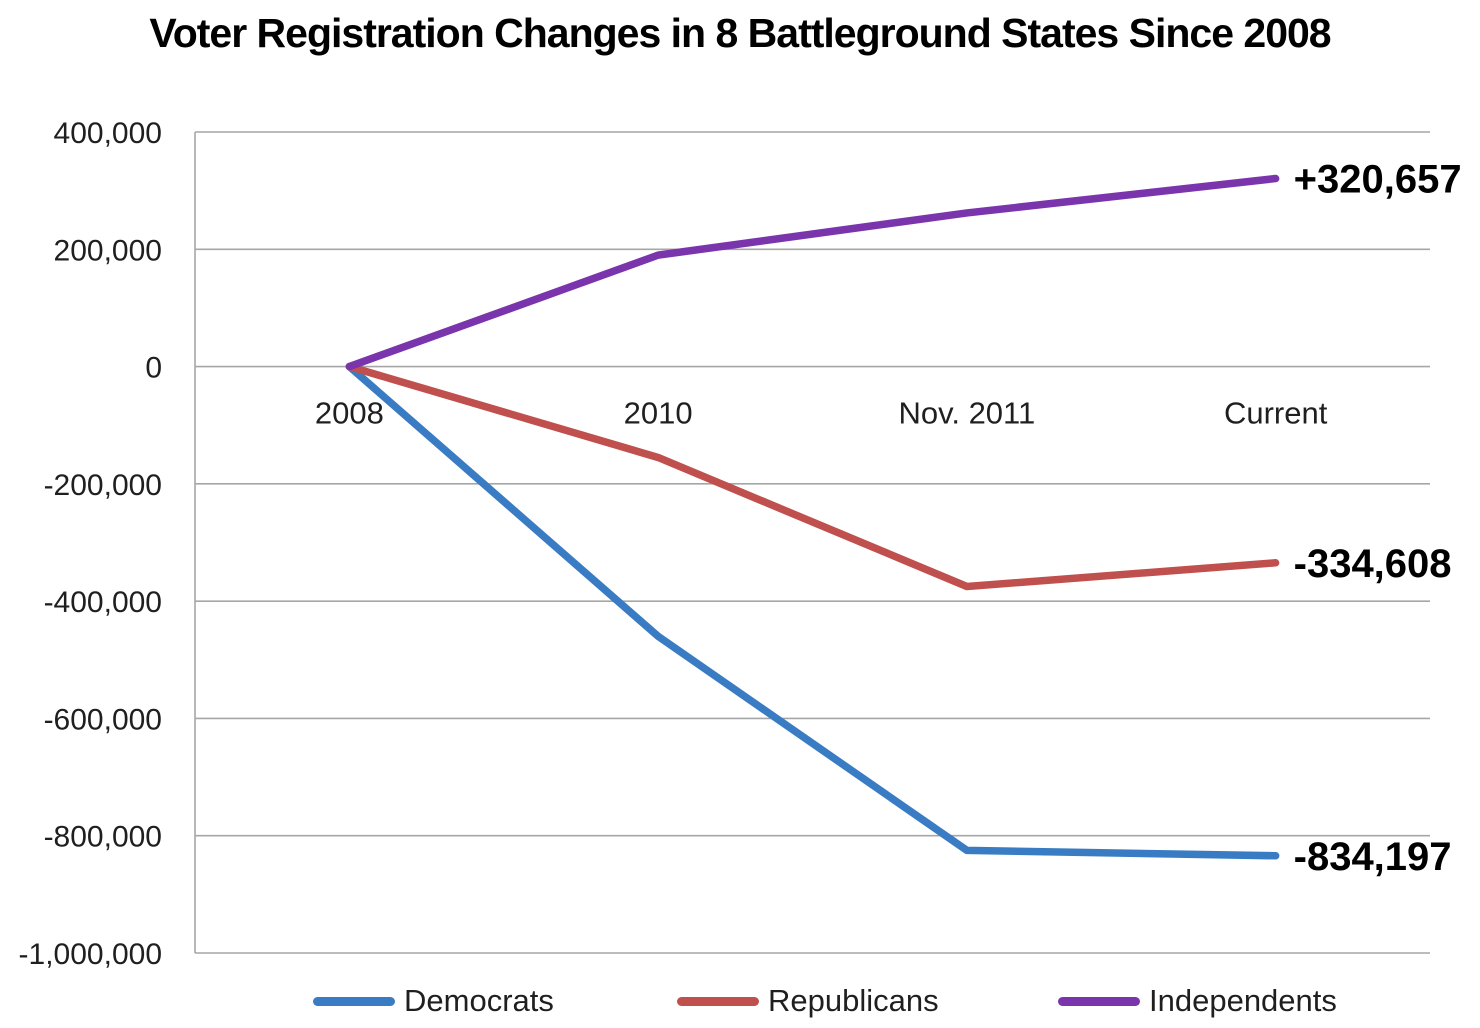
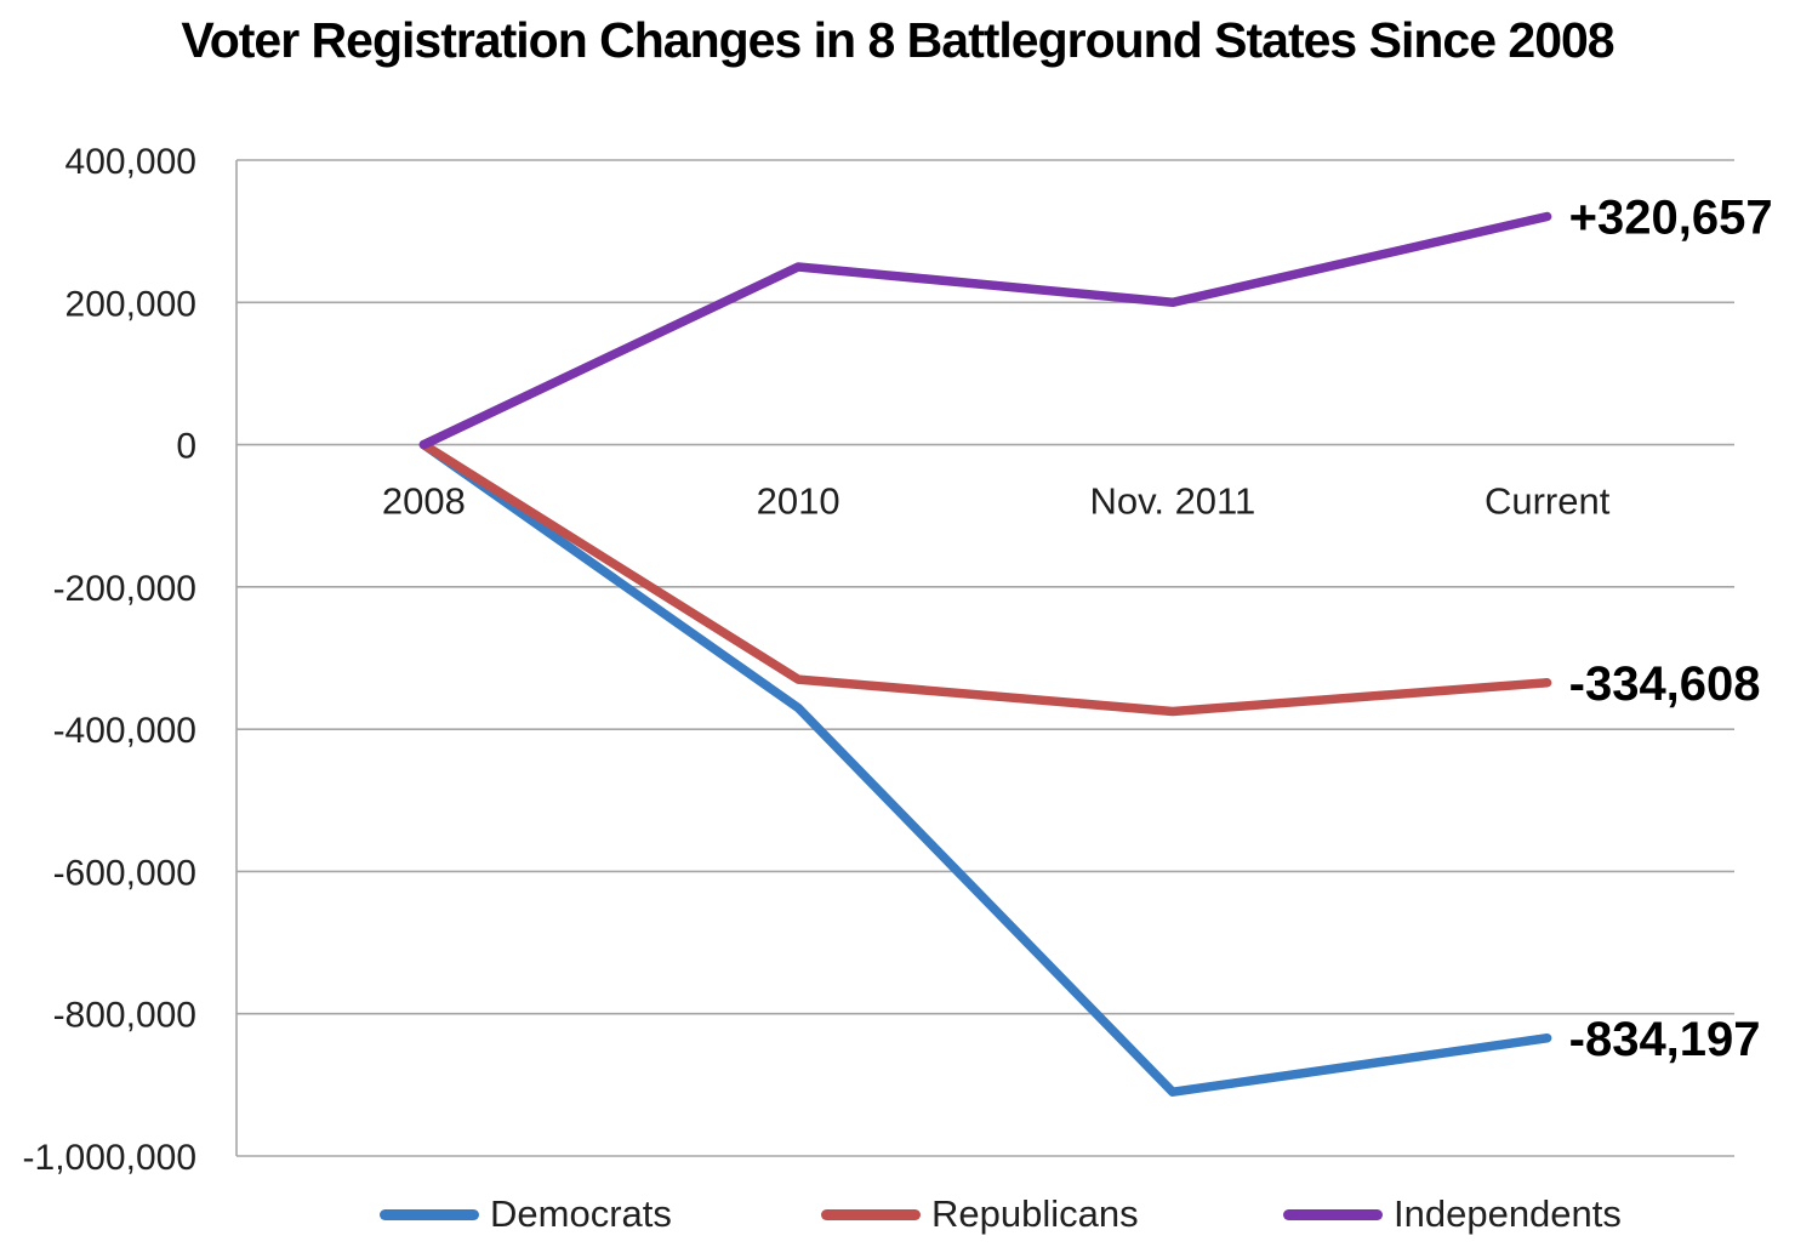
Democrats/2010: -460000 -> -370000
Republicans/2010: -160000 -> -330000
Independents/2010: 190000 -> 250000
Democrats/Nov. 2011: -820000 -> -910000
Independents/Nov. 2011: 260000 -> 200000
